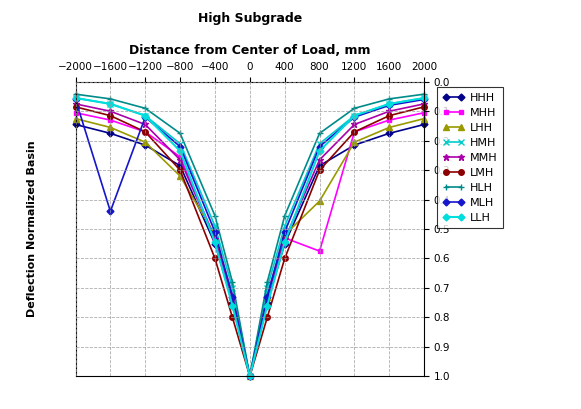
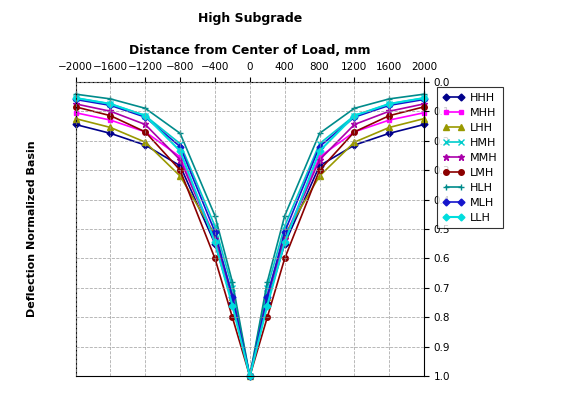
MLH/−1600: 0.44 -> 0.08
MHH/800: 0.575 -> 0.255
LHH/800: 0.405 -> 0.320
